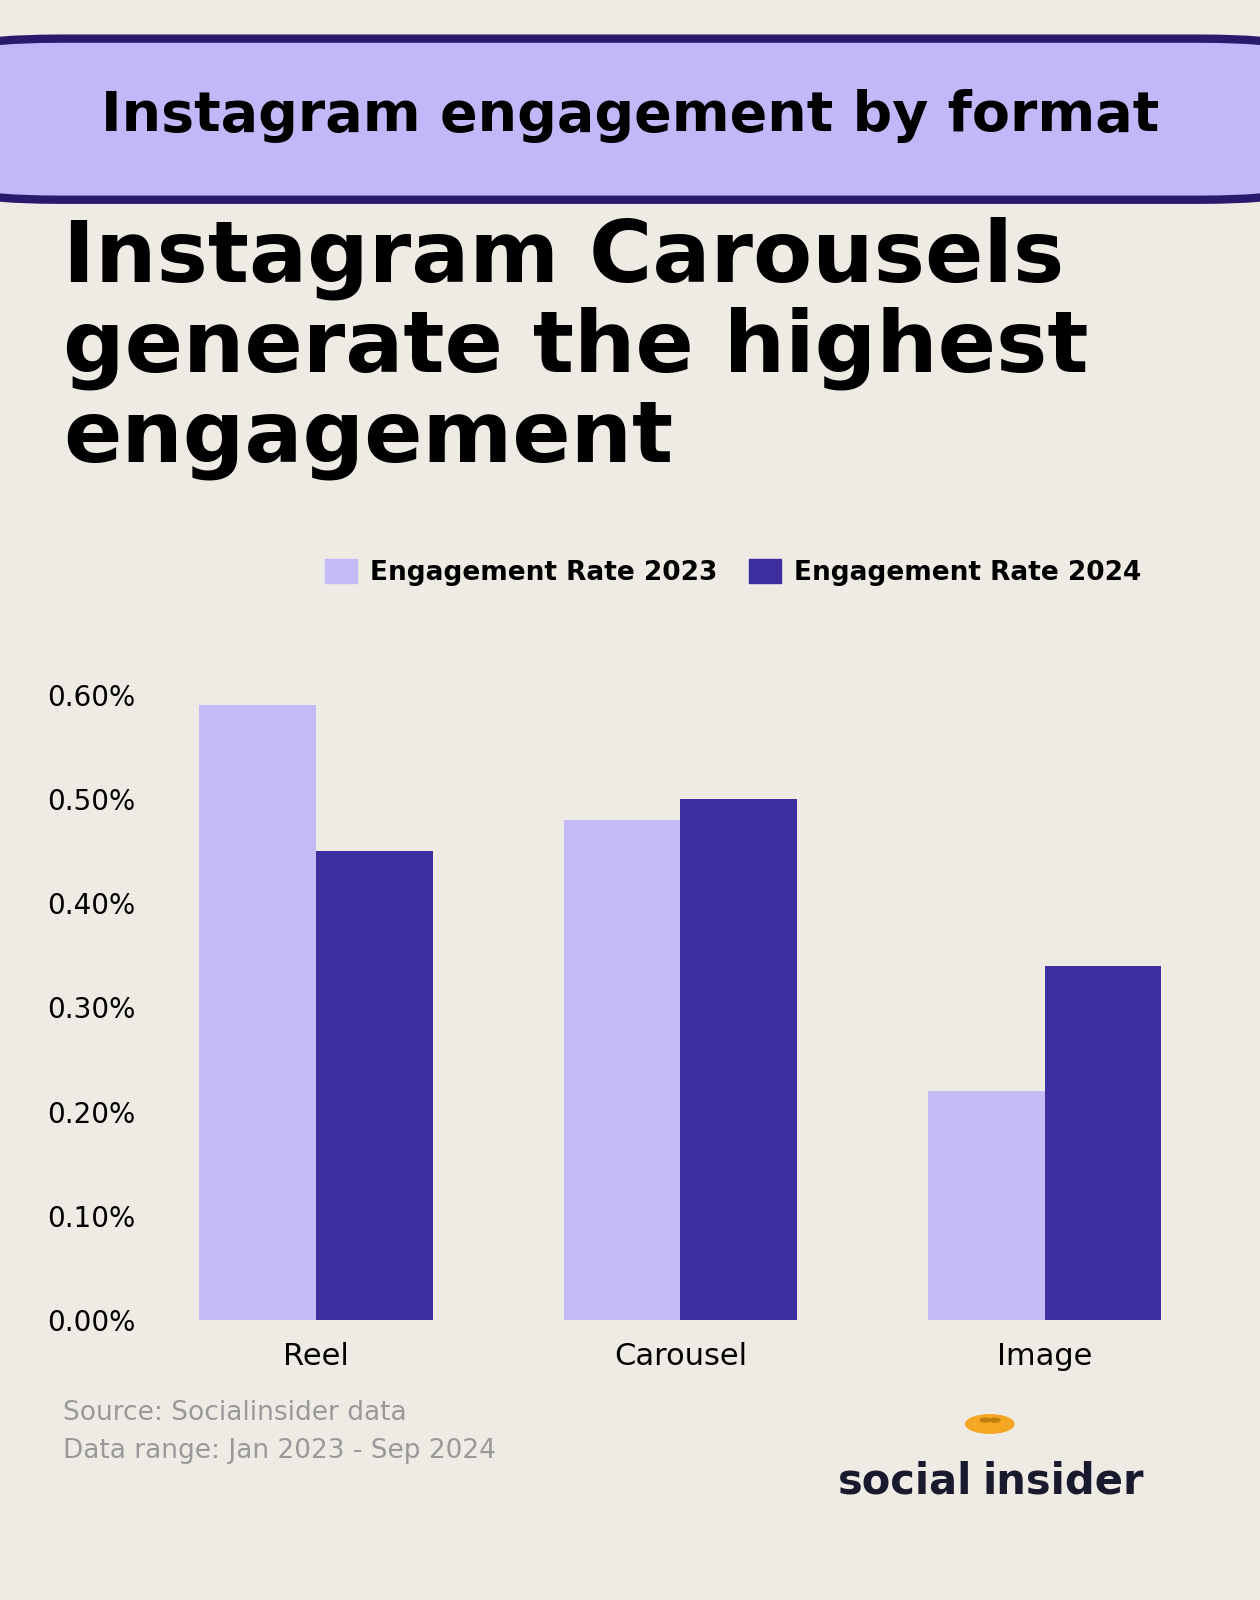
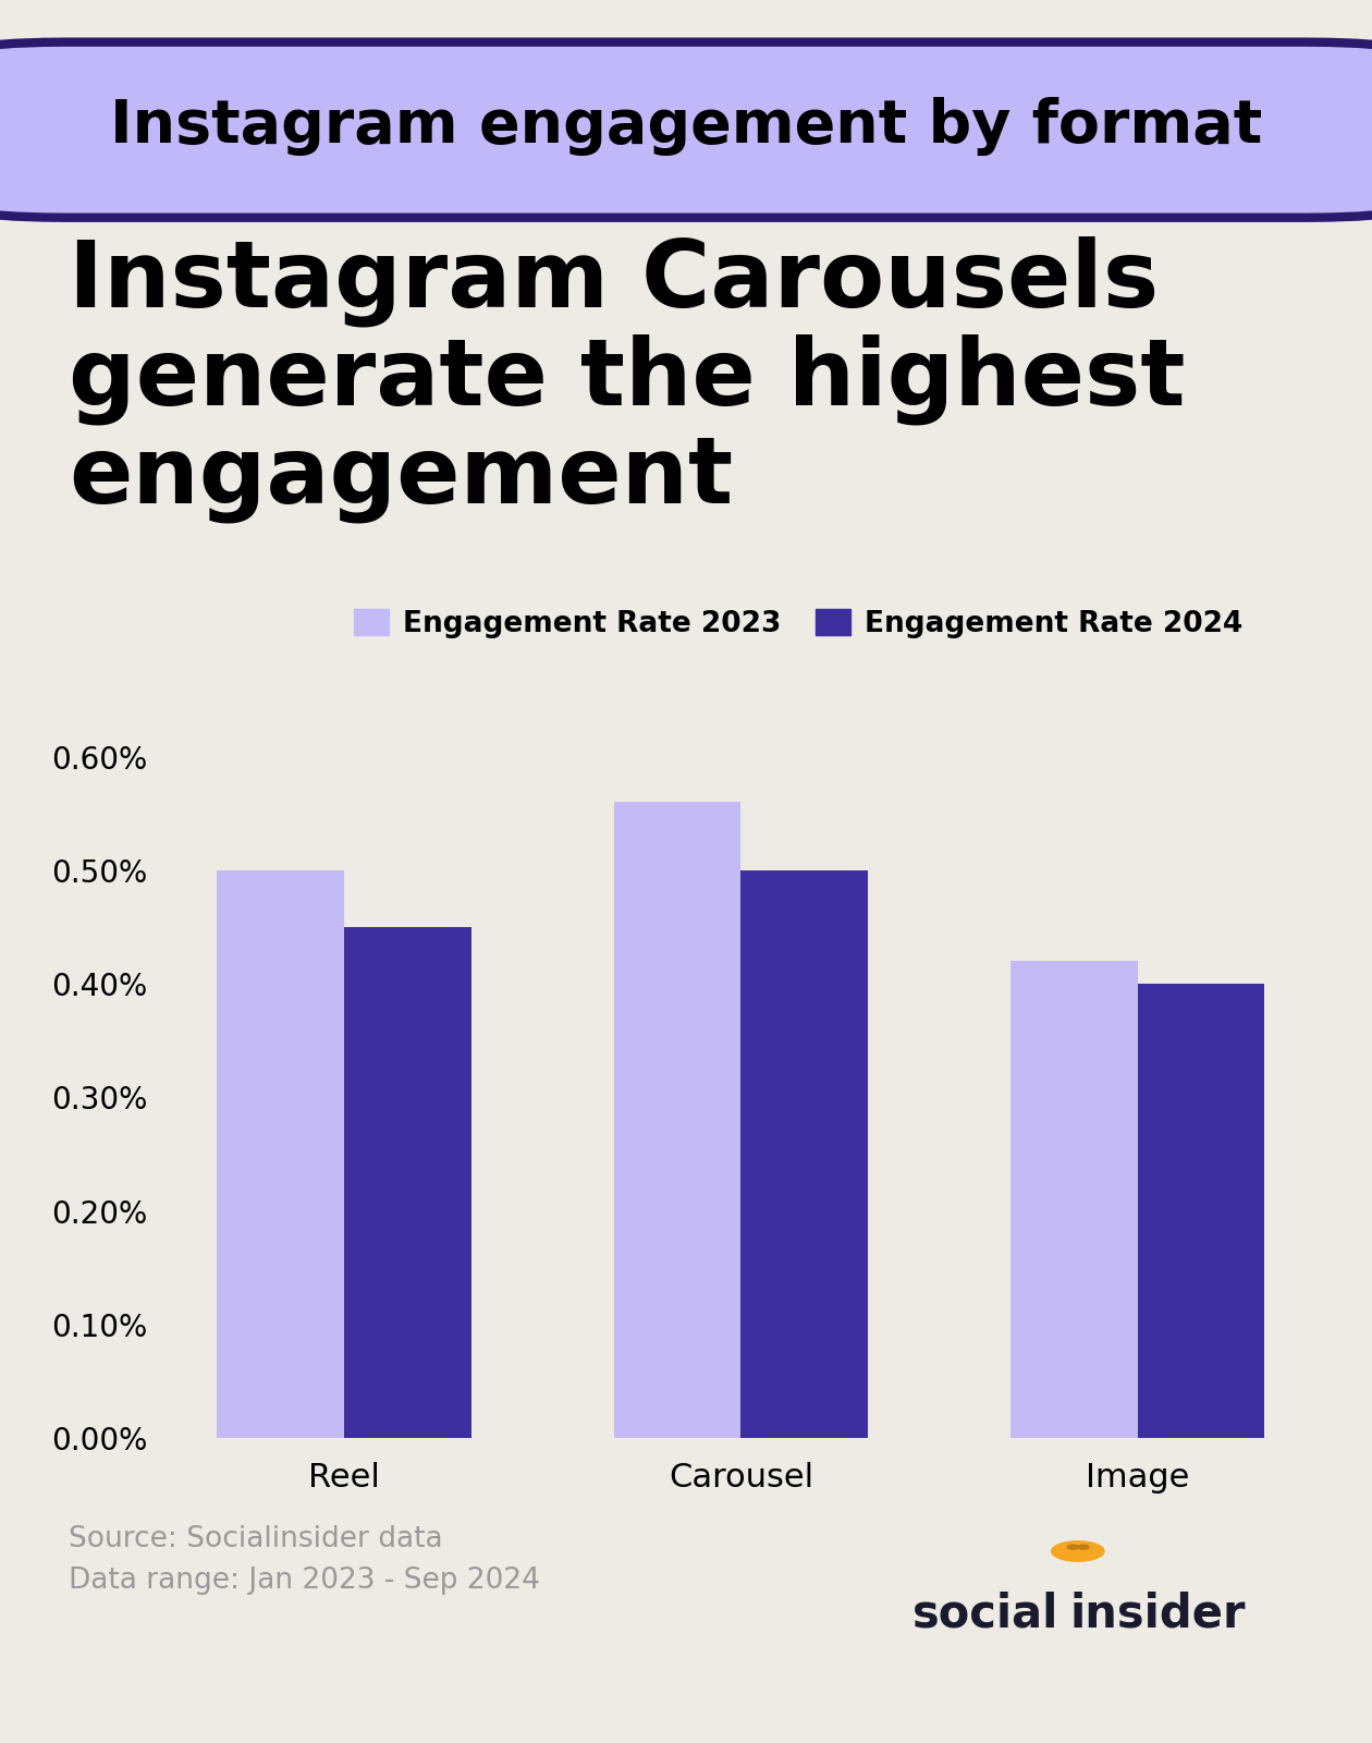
Engagement Rate 2023/Reel: 0.59% -> 0.50%
Engagement Rate 2023/Carousel: 0.48% -> 0.56%
Engagement Rate 2023/Image: 0.22% -> 0.42%
Engagement Rate 2024/Image: 0.34% -> 0.40%
